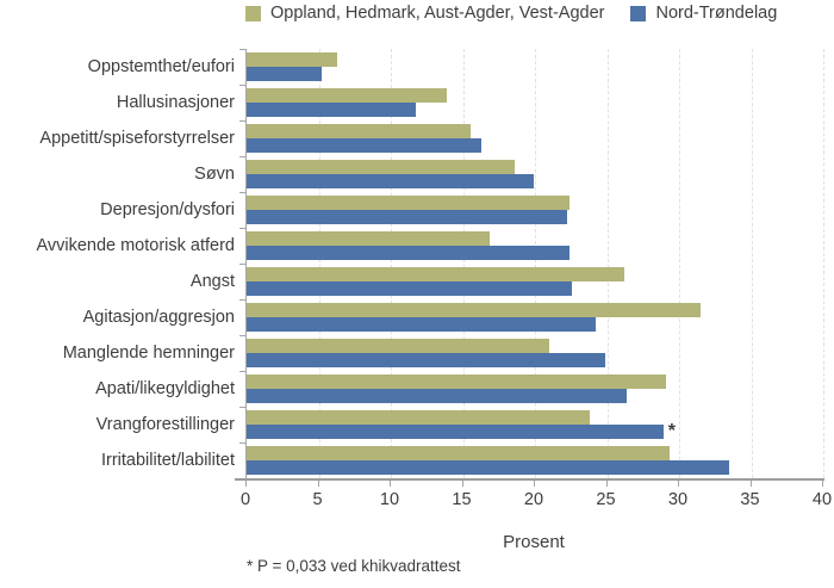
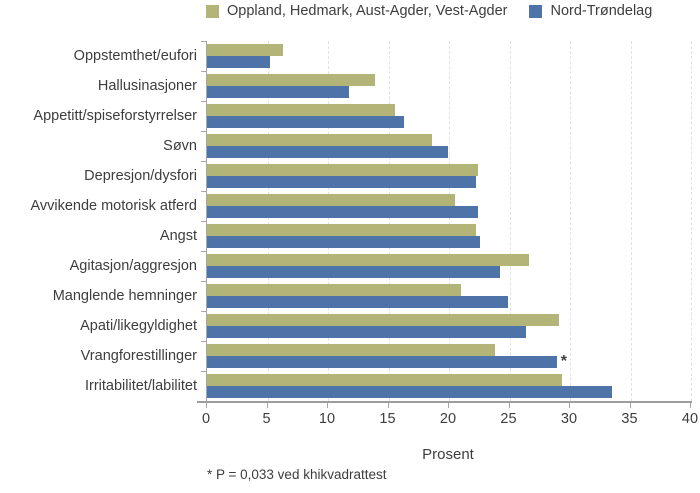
Oppland, Hedmark, Aust-Agder, Vest-Agder/Avvikende motorisk atferd: 16.9 -> 20.5
Oppland, Hedmark, Aust-Agder, Vest-Agder/Angst: 26.2 -> 22.2
Oppland, Hedmark, Aust-Agder, Vest-Agder/Agitasjon/aggresjon: 31.5 -> 26.6
